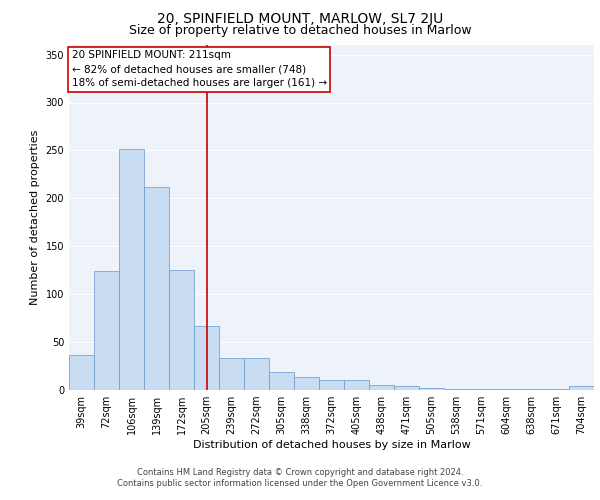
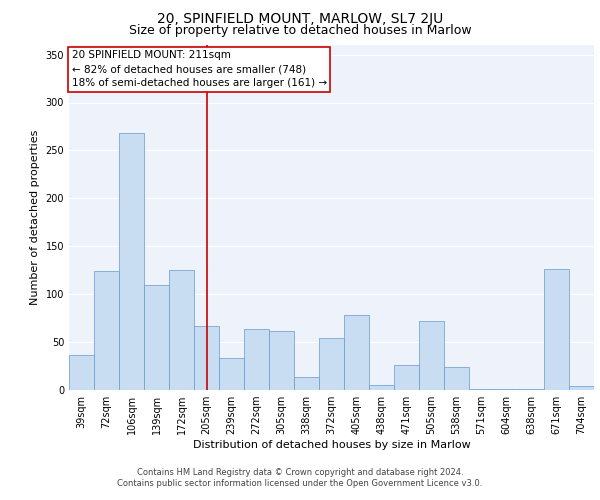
106sqm: 252 -> 268
139sqm: 212 -> 110
272sqm: 33 -> 64
305sqm: 19 -> 62
372sqm: 10 -> 54
405sqm: 10 -> 78
471sqm: 4 -> 26
505sqm: 2 -> 72
538sqm: 1 -> 24
671sqm: 1 -> 126
